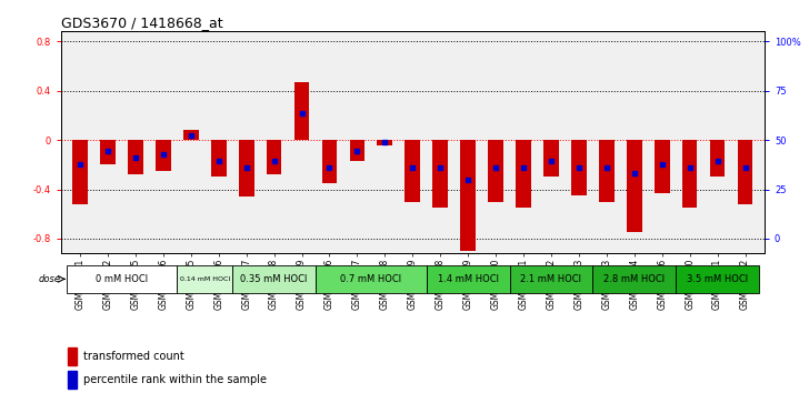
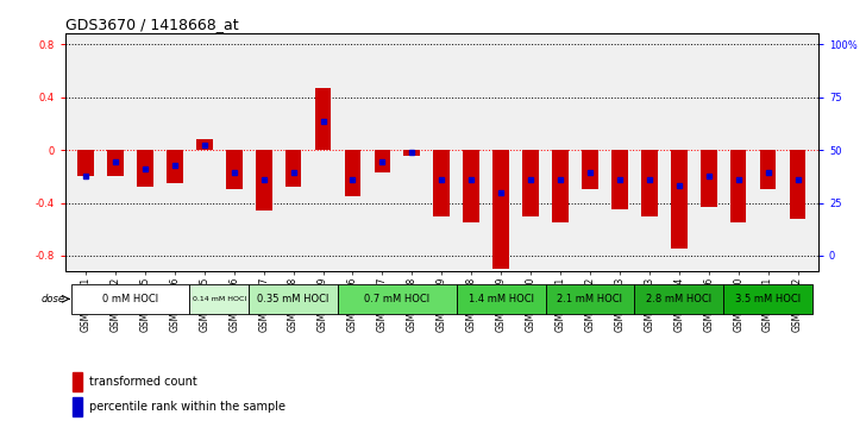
GSM387601: -0.52 -> -0.20
